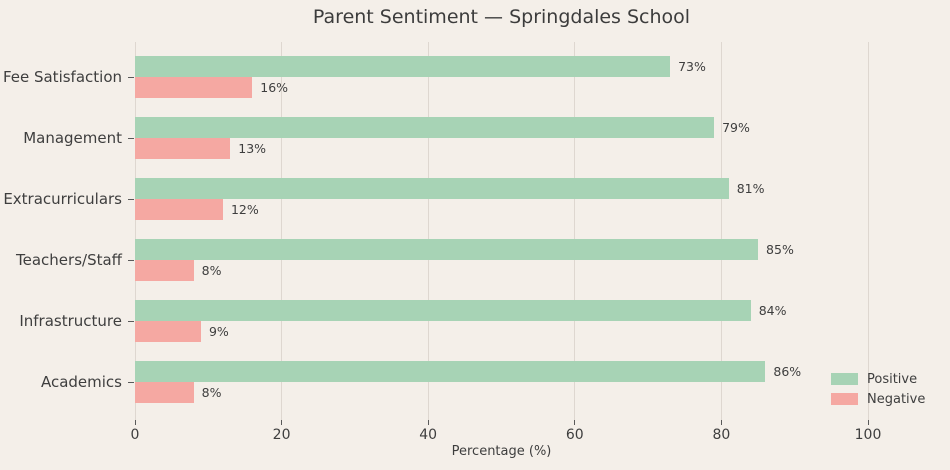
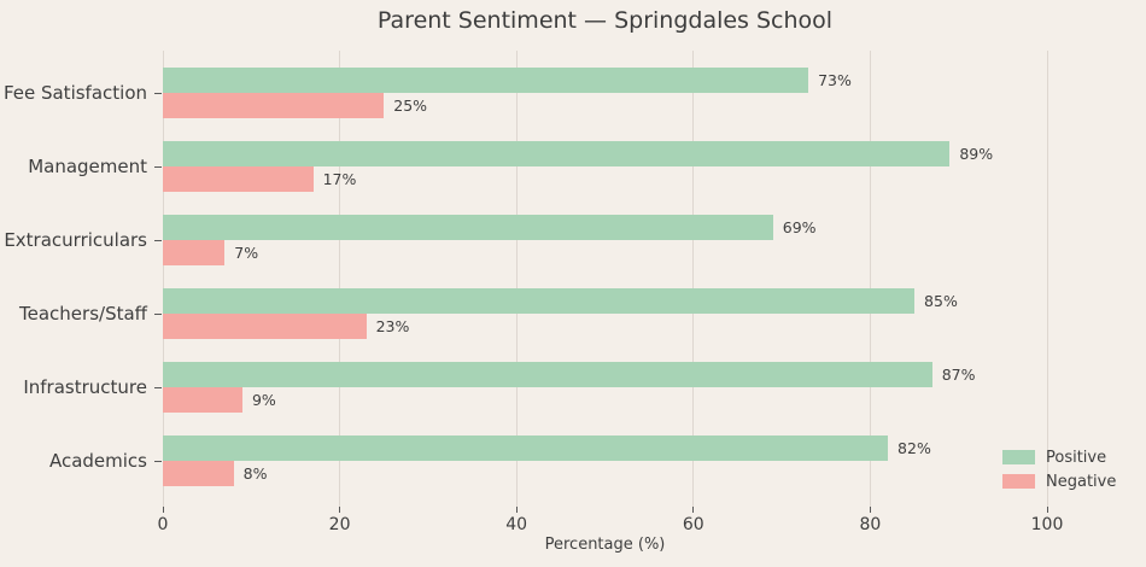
Negative/Fee Satisfaction: 16% -> 25%
Positive/Management: 79% -> 89%
Negative/Management: 13% -> 17%
Positive/Extracurriculars: 81% -> 69%
Negative/Extracurriculars: 12% -> 7%
Negative/Teachers/Staff: 8% -> 23%
Positive/Infrastructure: 84% -> 87%
Positive/Academics: 86% -> 82%
